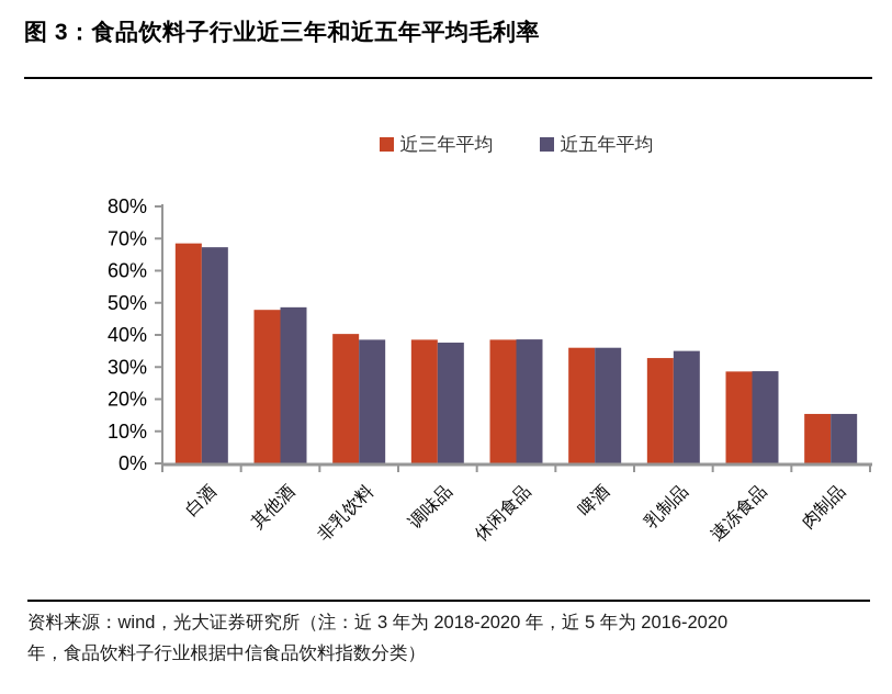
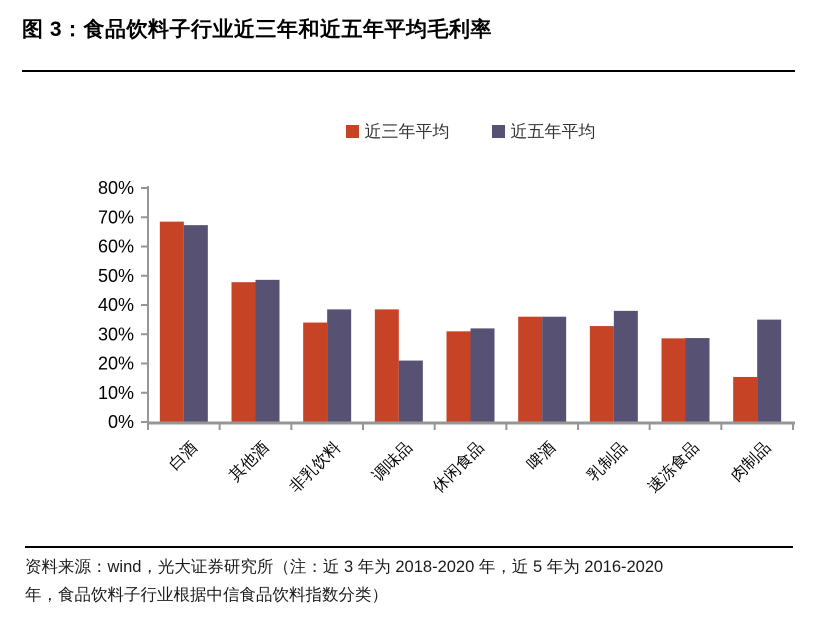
近三年平均/非乳饮料: 40% -> 34%
近五年平均/调味品: 38% -> 21%
近三年平均/休闲食品: 38% -> 31%
近五年平均/休闲食品: 39% -> 32%
近五年平均/乳制品: 35% -> 38%
近五年平均/肉制品: 15% -> 35%
